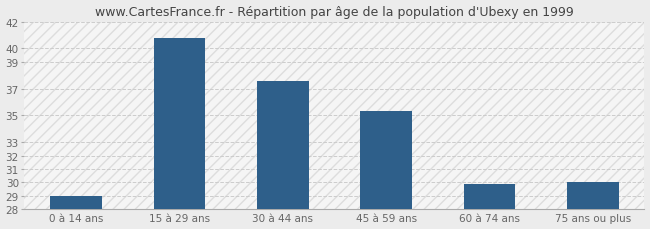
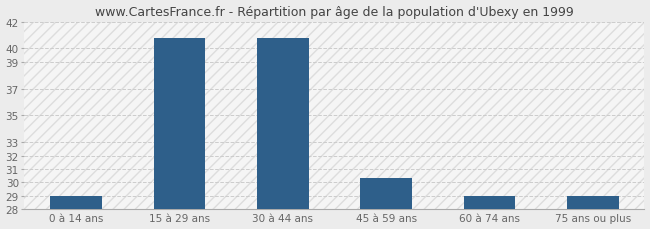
30 à 44 ans: 37.6 -> 40.8
45 à 59 ans: 35.3 -> 30.3
60 à 74 ans: 29.9 -> 29.0
75 ans ou plus: 30.0 -> 29.0
